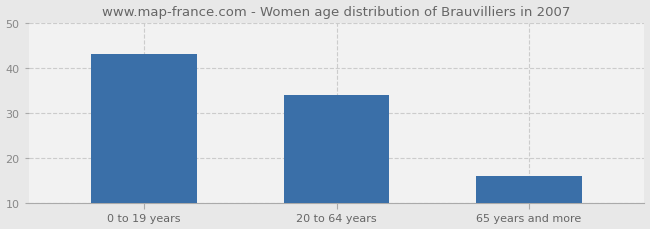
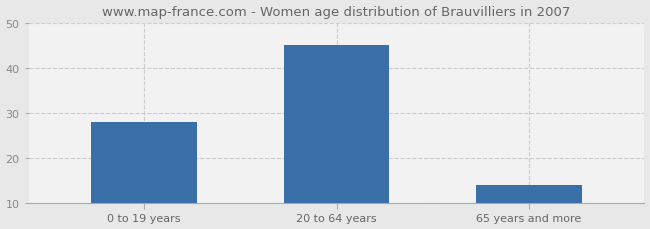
0 to 19 years: 43 -> 28
20 to 64 years: 34 -> 45
65 years and more: 16 -> 14
